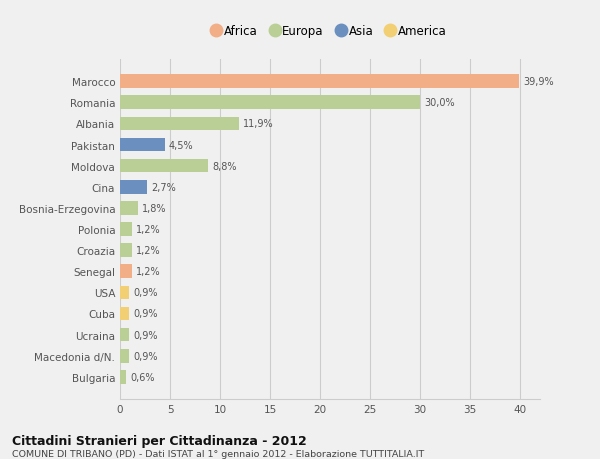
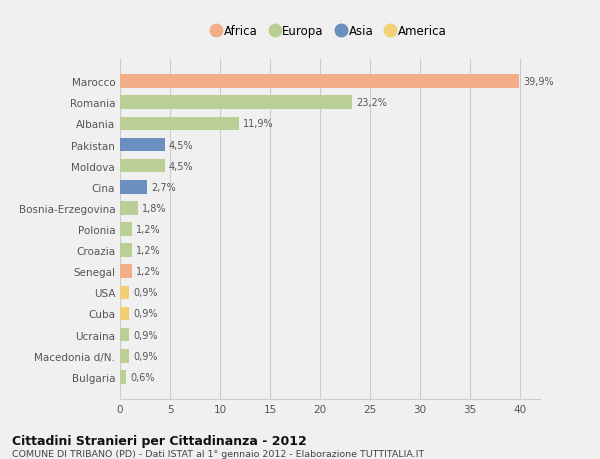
Romania: 30,0% -> 23,2%
Moldova: 8,8% -> 4,5%
